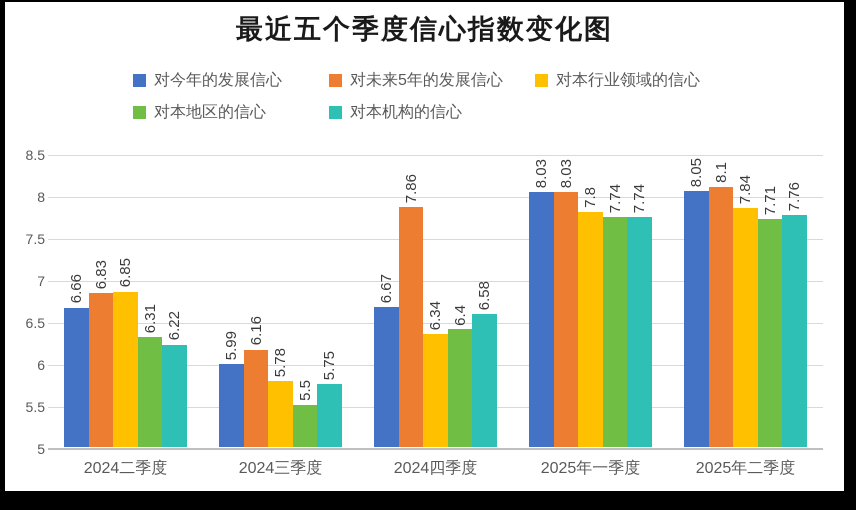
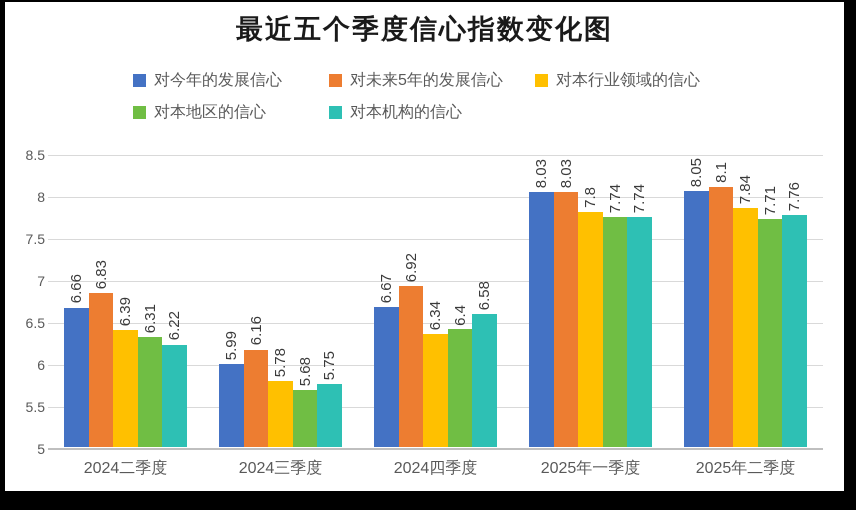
对本行业领域的信心/2024二季度: 6.85 -> 6.39
对本地区的信心/2024三季度: 5.5 -> 5.68
对未来5年的发展信心/2024四季度: 7.86 -> 6.92
